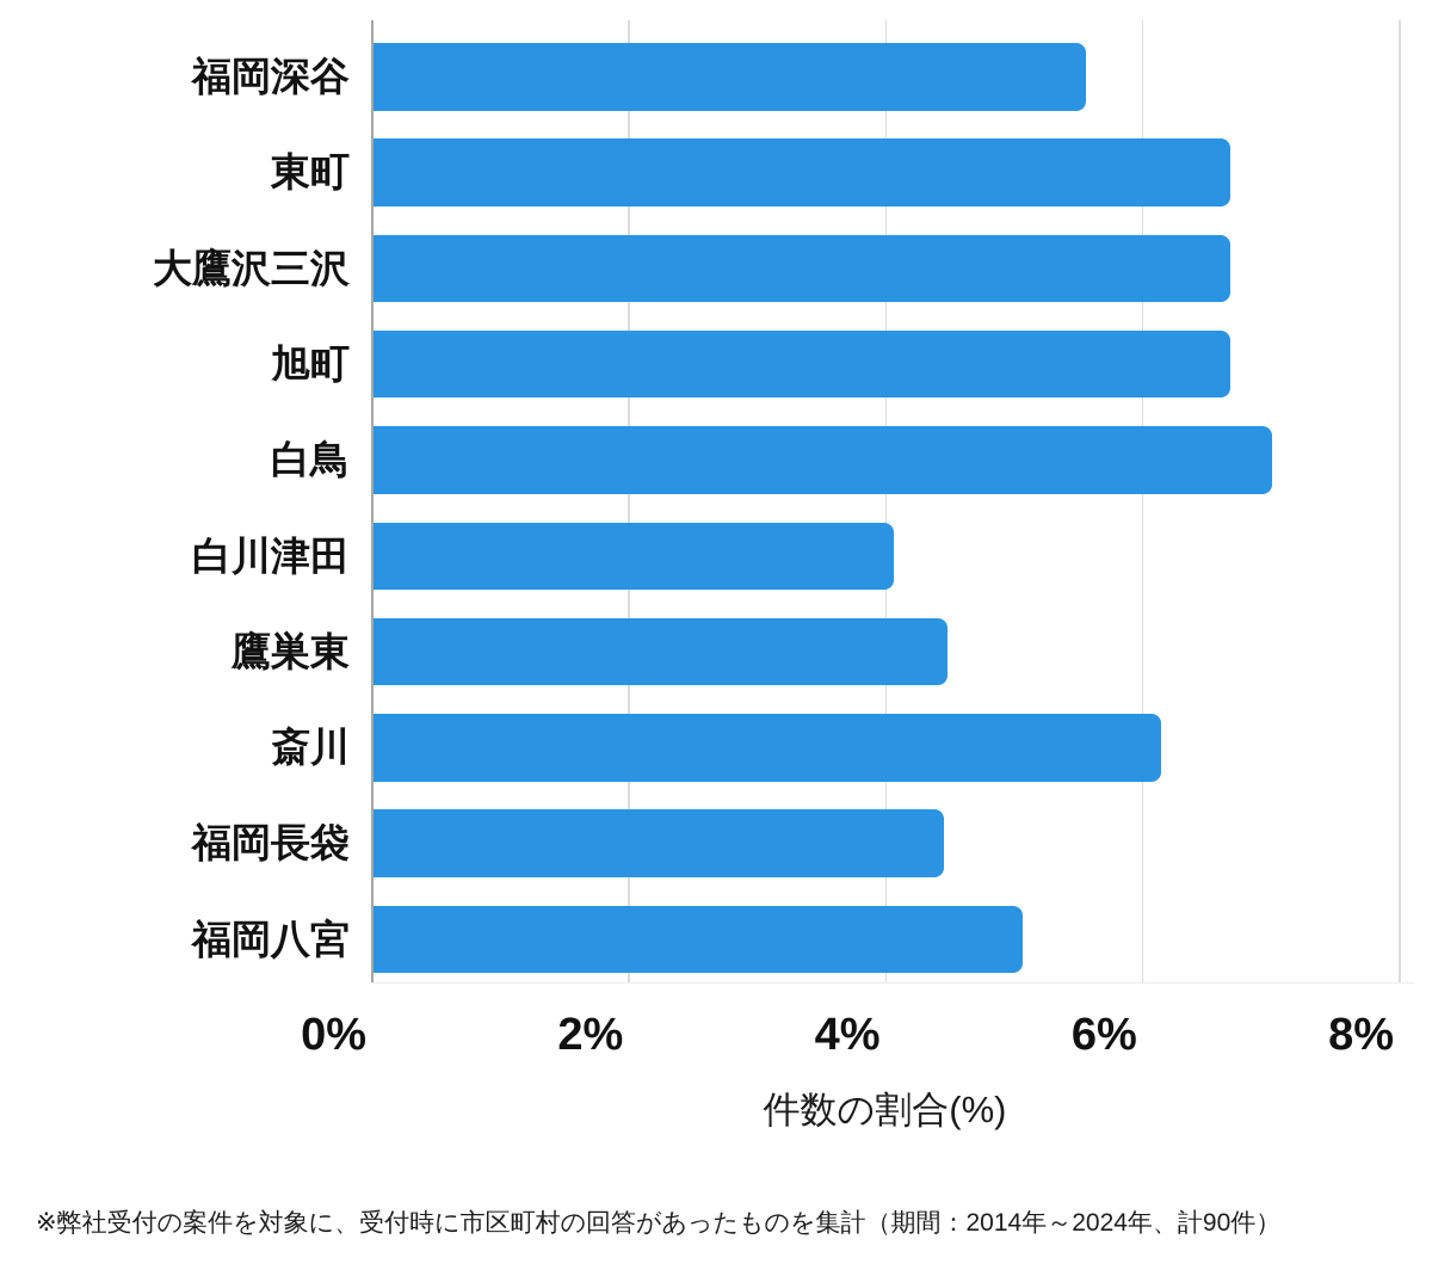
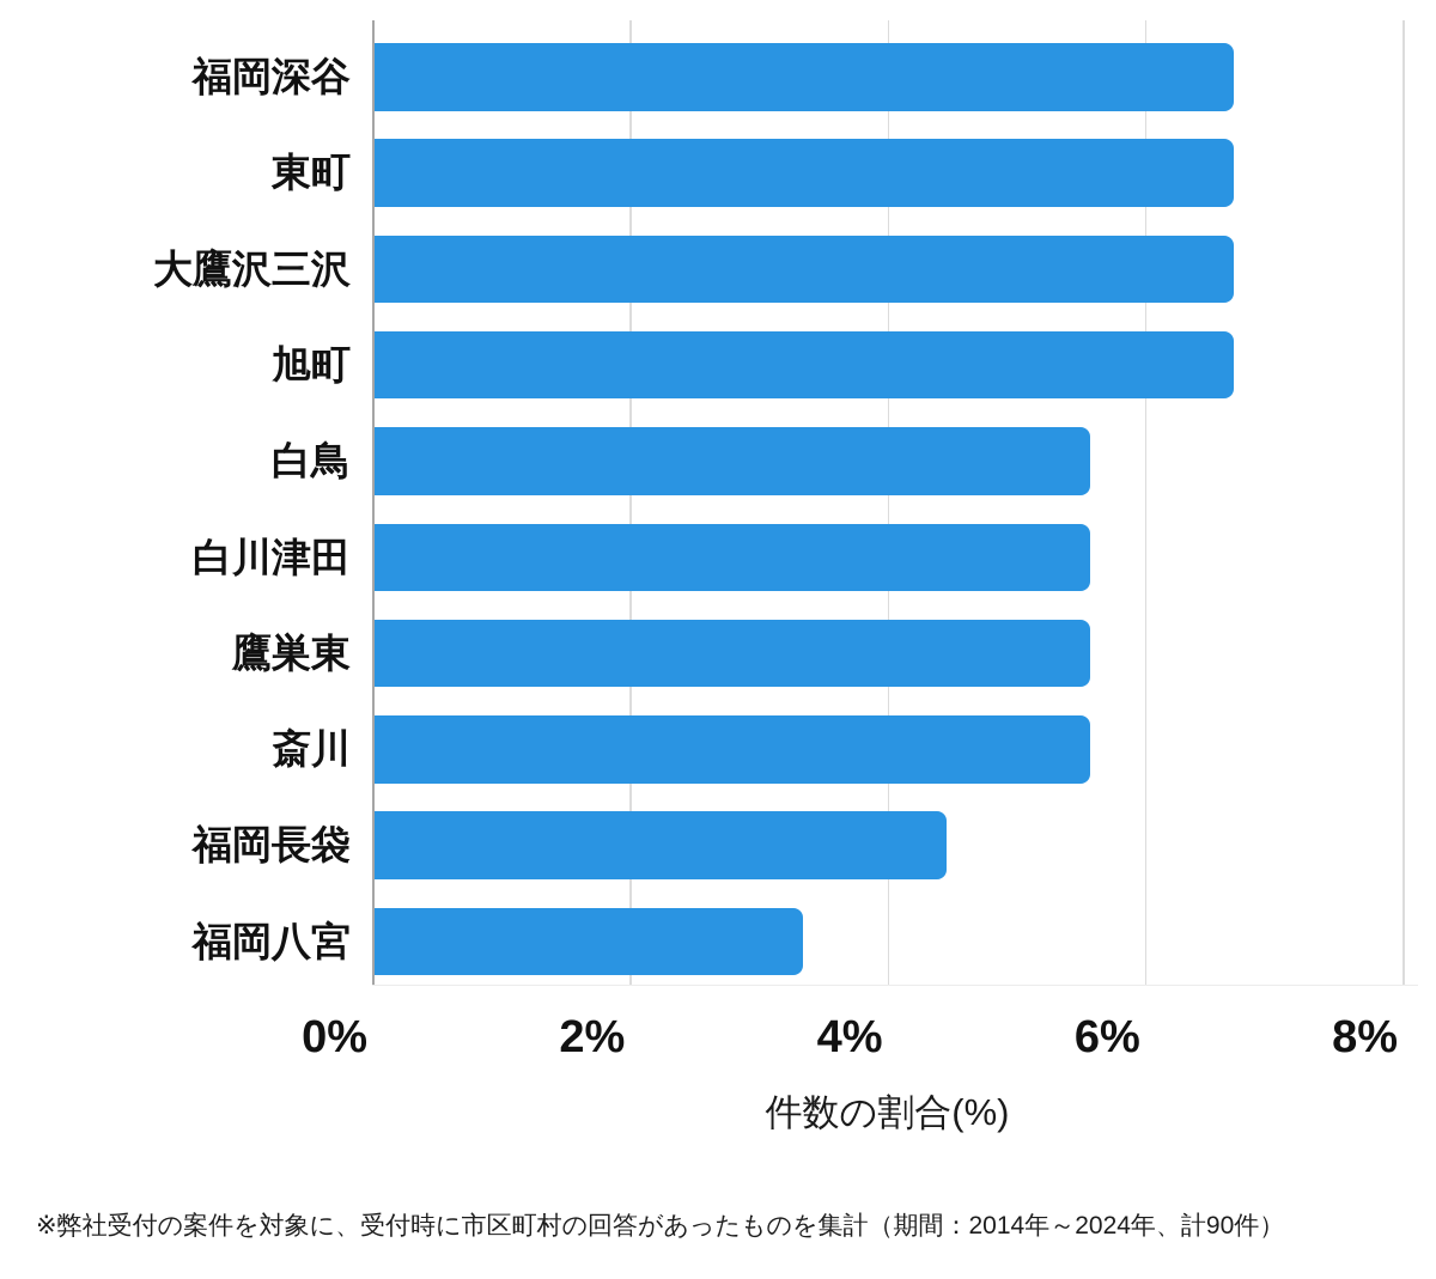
福岡深谷: 5.55% -> 6.67%
白鳥: 7.00% -> 5.56%
白川津田: 4.05% -> 5.56%
鷹巣東: 4.47% -> 5.56%
斎川: 6.13% -> 5.56%
福岡八宮: 5.05% -> 3.33%
